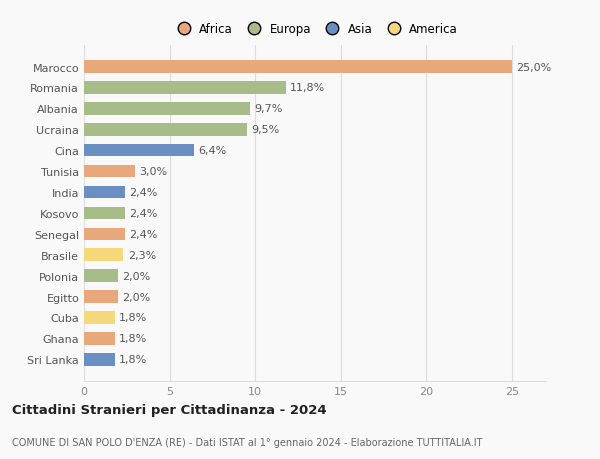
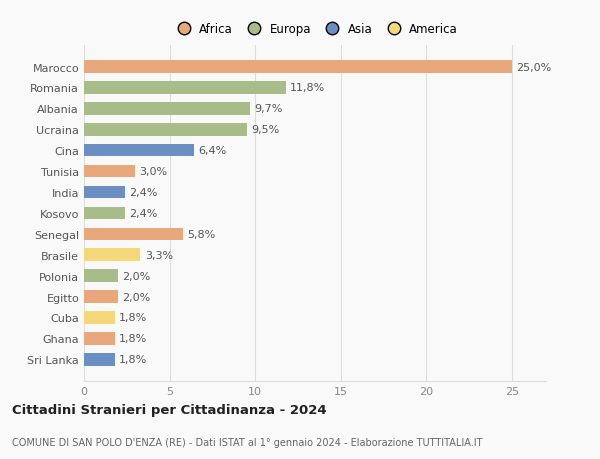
Senegal: 2,4% -> 5,8%
Brasile: 2,3% -> 3,3%
